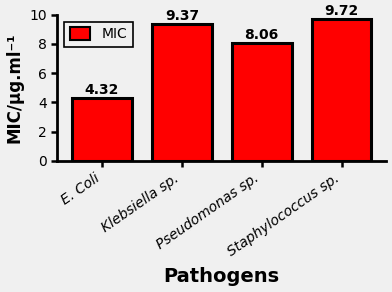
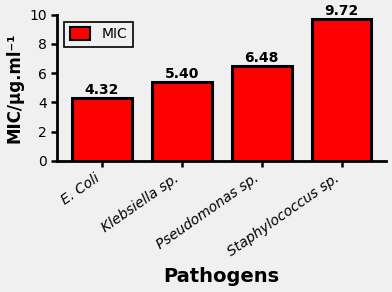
Klebsiella sp.: 9.37 -> 5.40
Pseudomonas sp.: 8.06 -> 6.48
